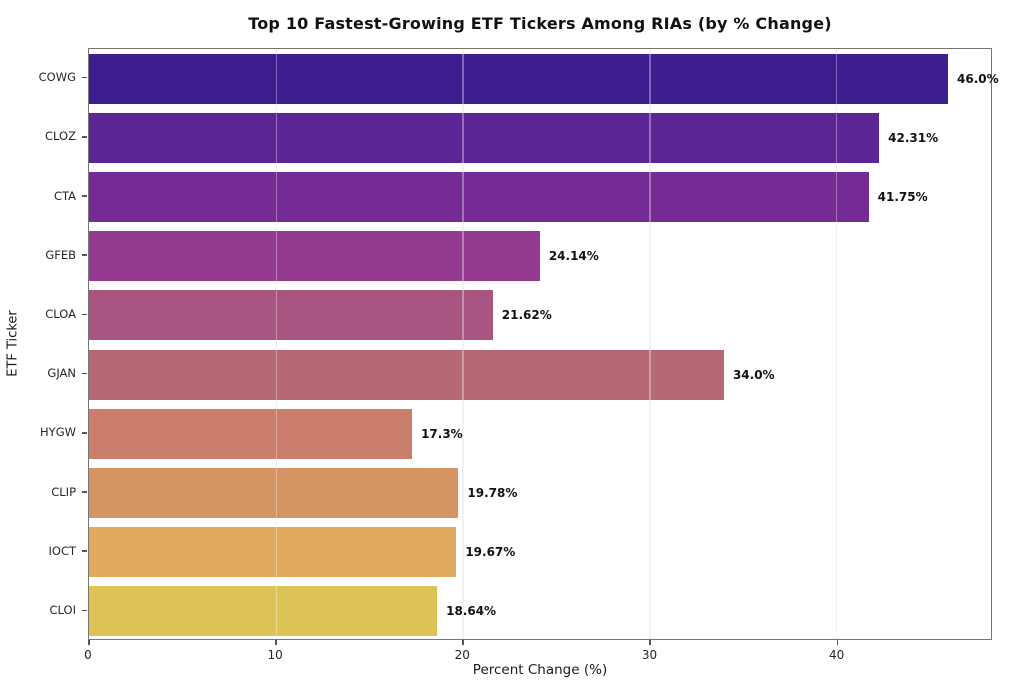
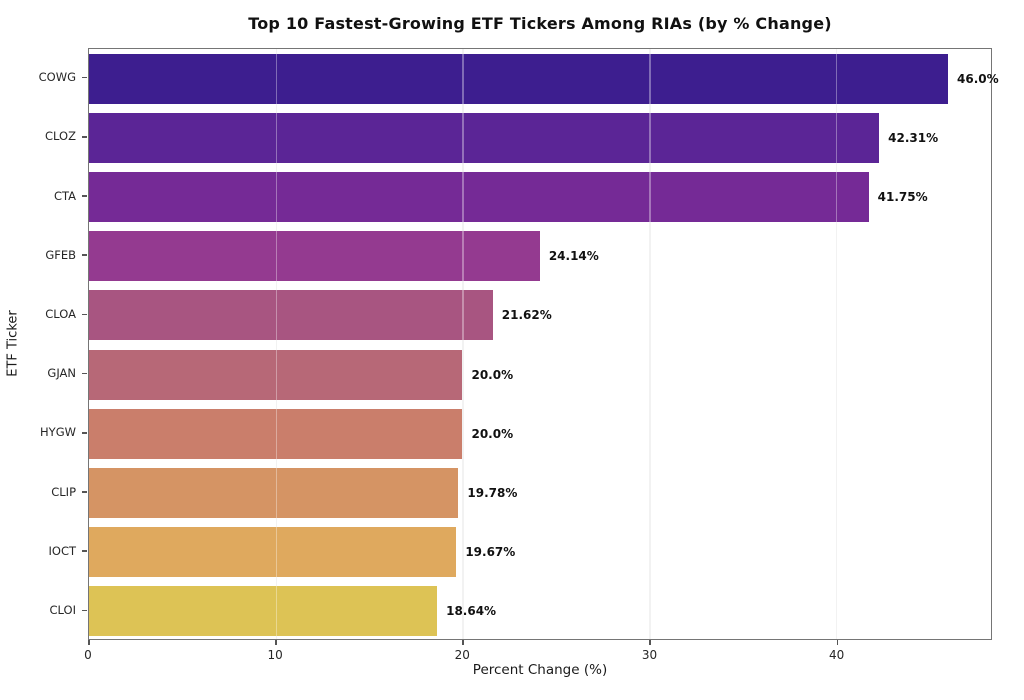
GJAN: 34.0% -> 20.0%
HYGW: 17.3% -> 20.0%
